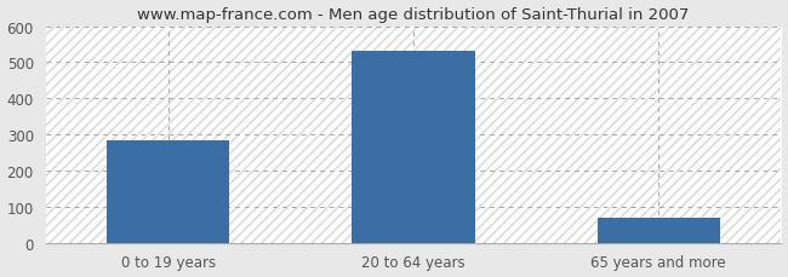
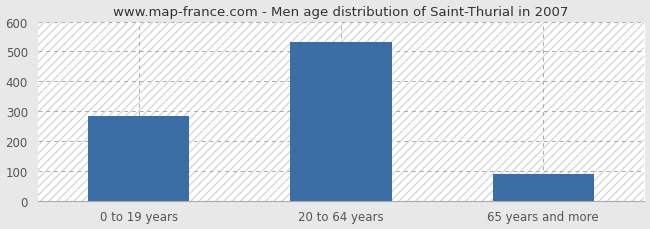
65 years and more: 70 -> 89
